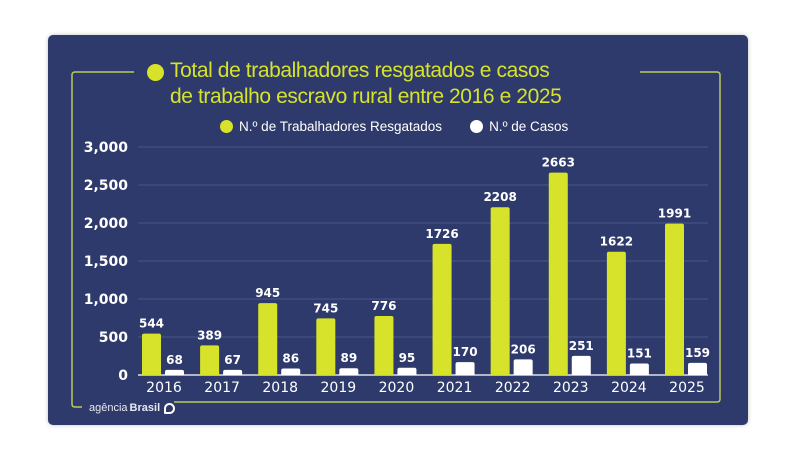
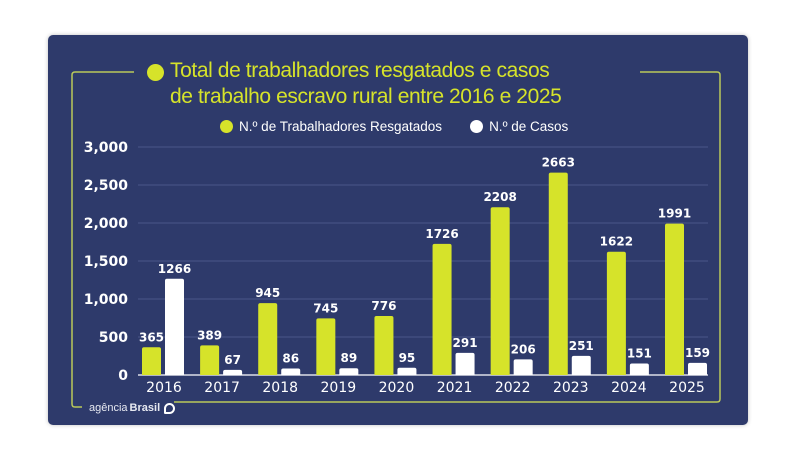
N.º de Trabalhadores Resgatados/2016: 544 -> 365
N.º de Casos/2016: 68 -> 1266
N.º de Casos/2021: 170 -> 291
